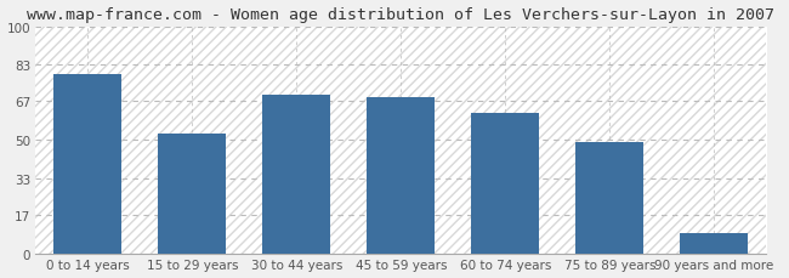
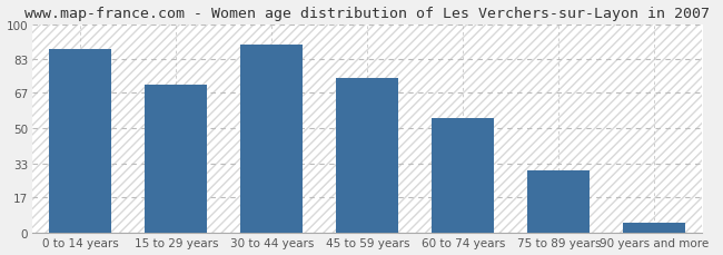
0 to 14 years: 79 -> 88
15 to 29 years: 53 -> 71
30 to 44 years: 70 -> 90
45 to 59 years: 69 -> 74
60 to 74 years: 62 -> 55
75 to 89 years: 49 -> 30
90 years and more: 9 -> 5
